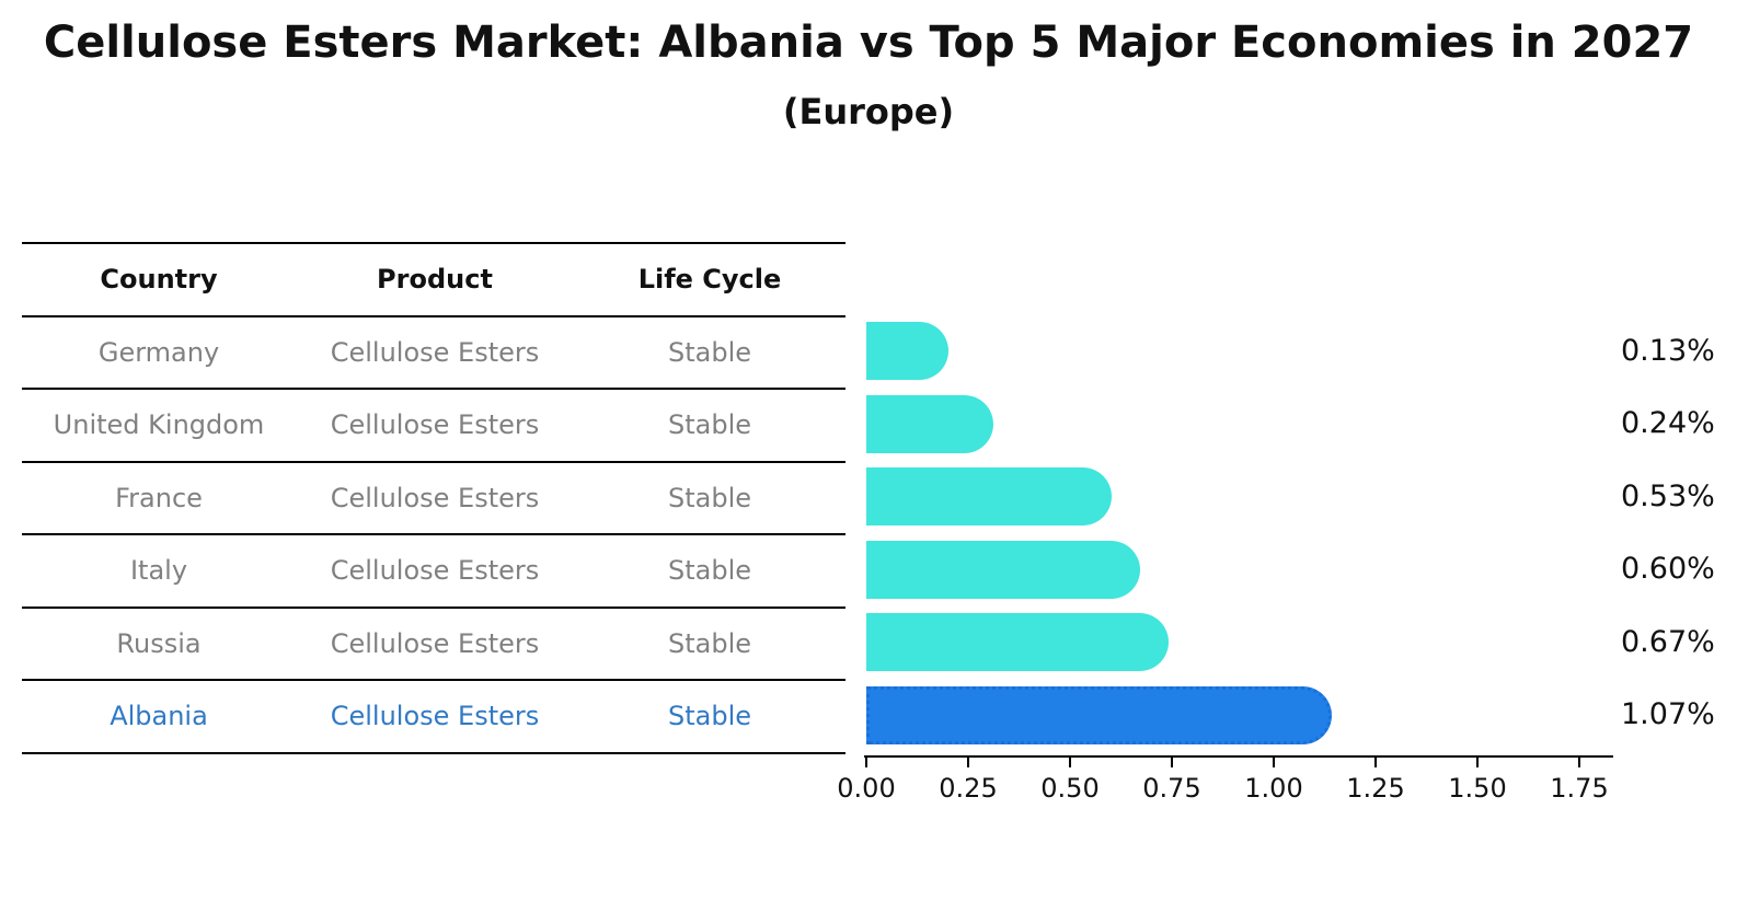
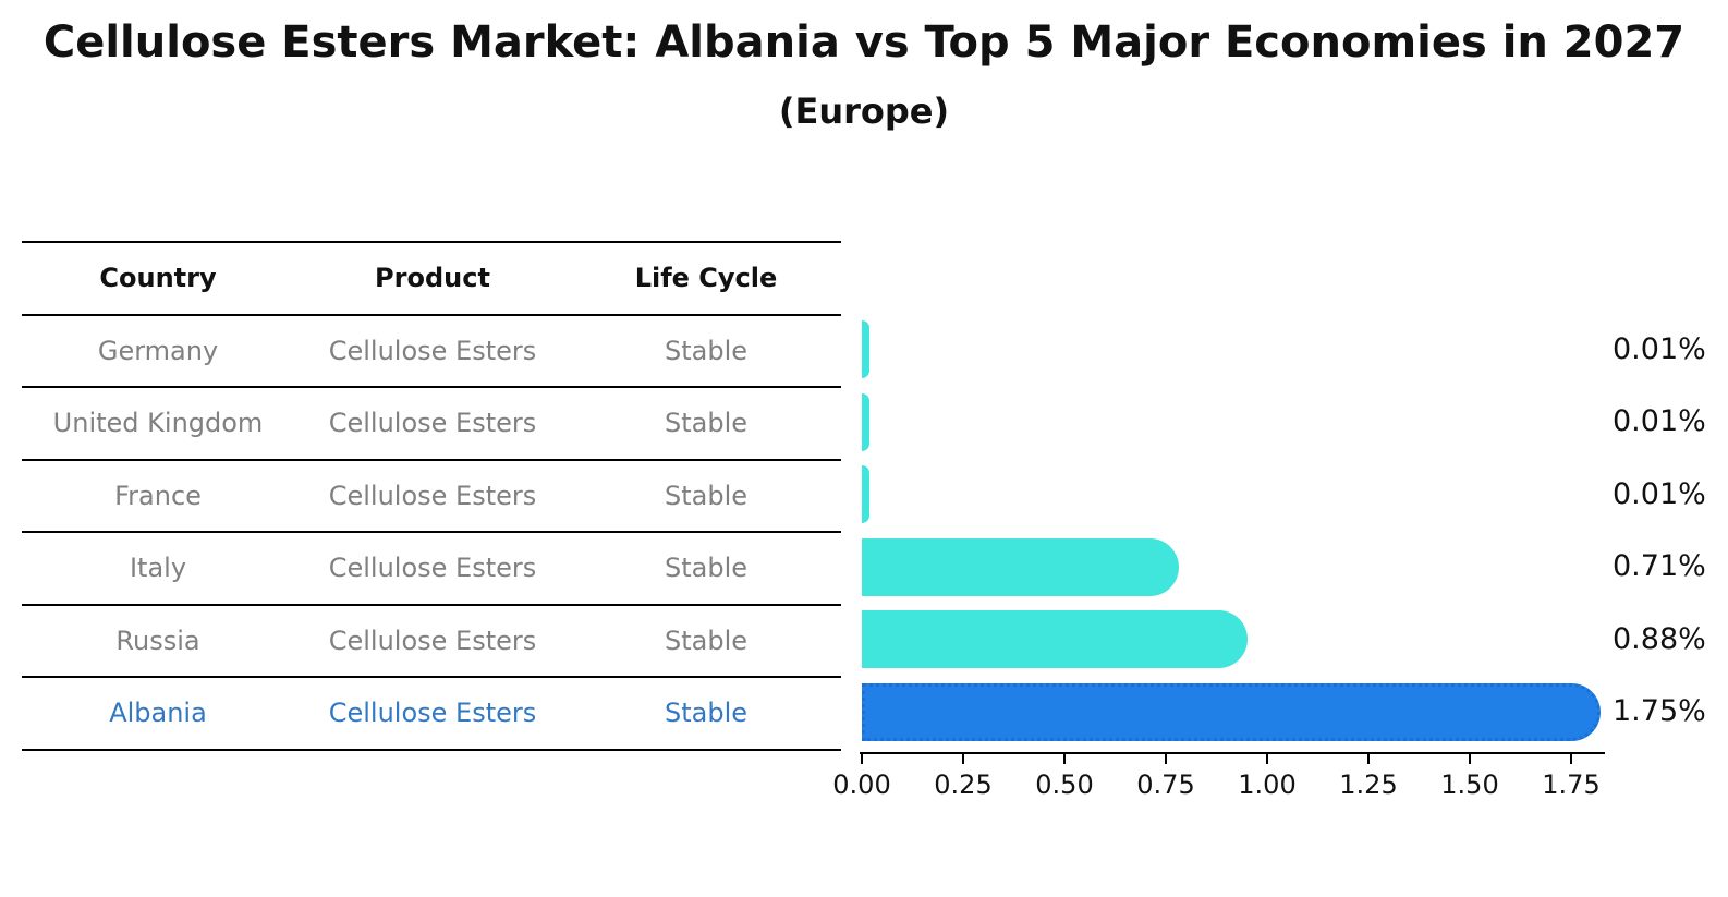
Germany: 0.13% -> 0.01%
United Kingdom: 0.24% -> 0.01%
France: 0.53% -> 0.01%
Italy: 0.60% -> 0.71%
Russia: 0.67% -> 0.88%
Albania: 1.07% -> 1.75%
